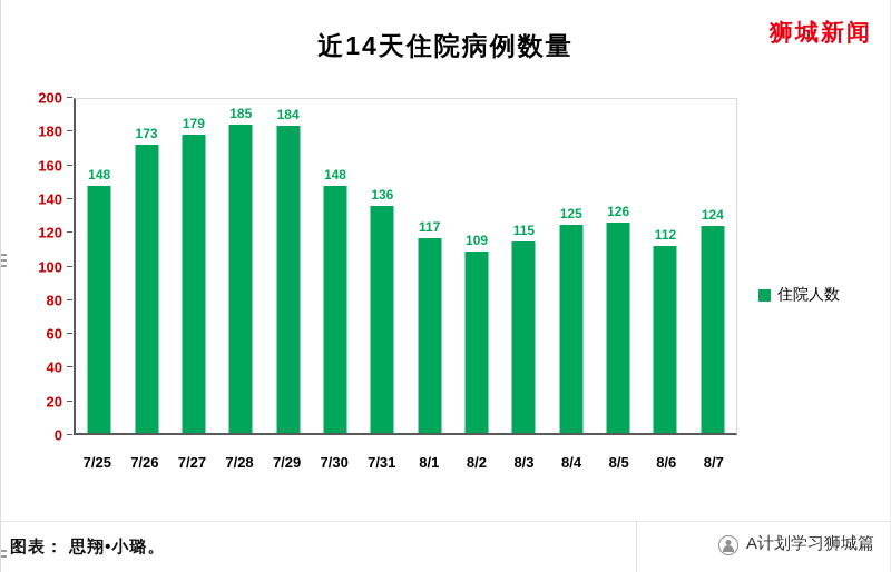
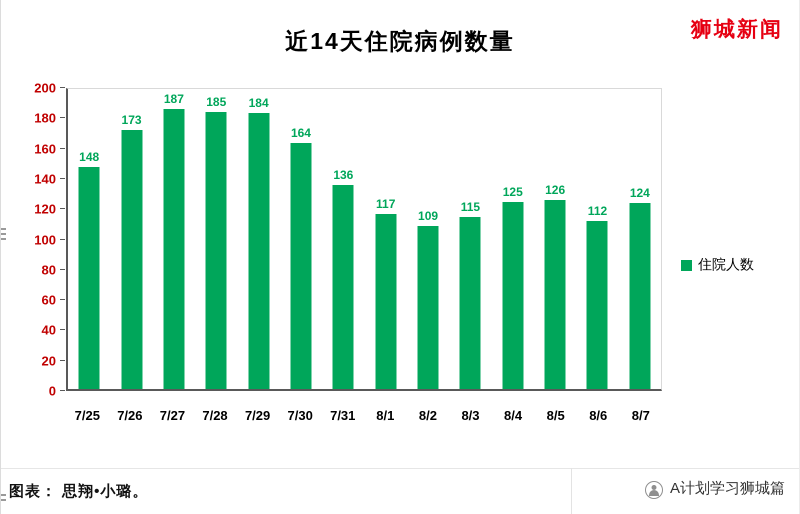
7/27: 179 -> 187
7/30: 148 -> 164
